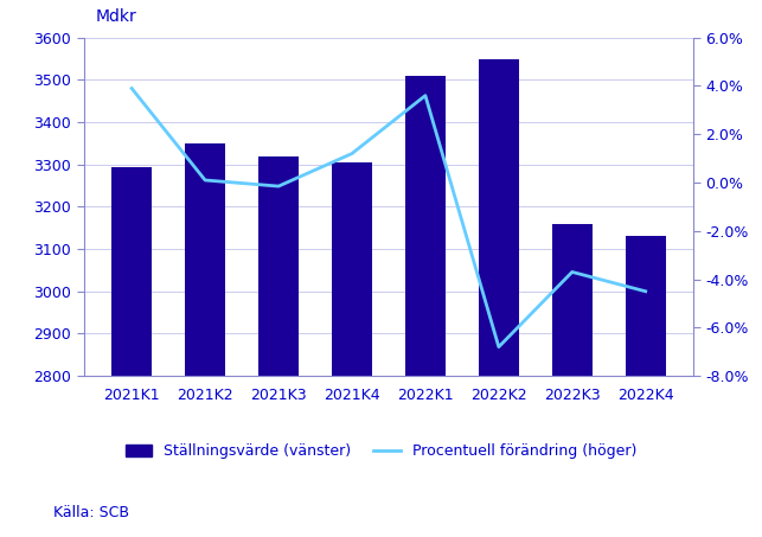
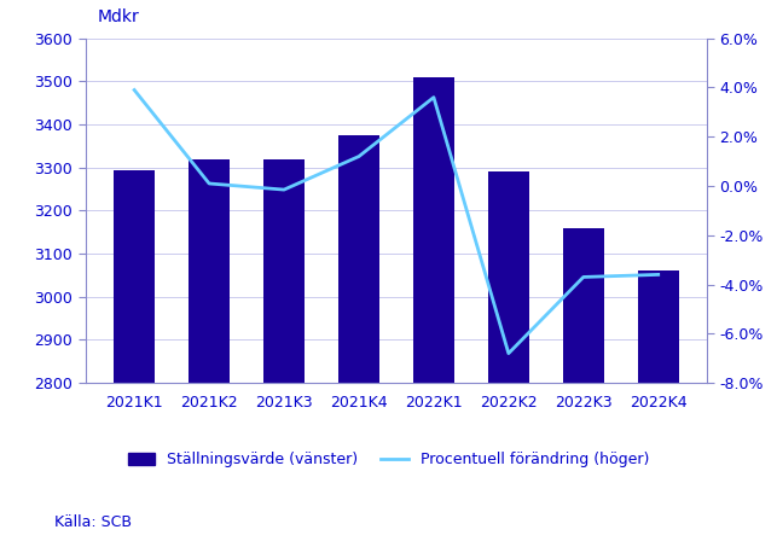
Ställningsvärde (vänster)/2021K2: 3350 -> 3320
Ställningsvärde (vänster)/2021K4: 3305 -> 3375
Ställningsvärde (vänster)/2022K2: 3550 -> 3290
Ställningsvärde (vänster)/2022K4: 3130 -> 3060
Procentuell förändring (höger)/2022K4: -4.50% -> -3.60%
